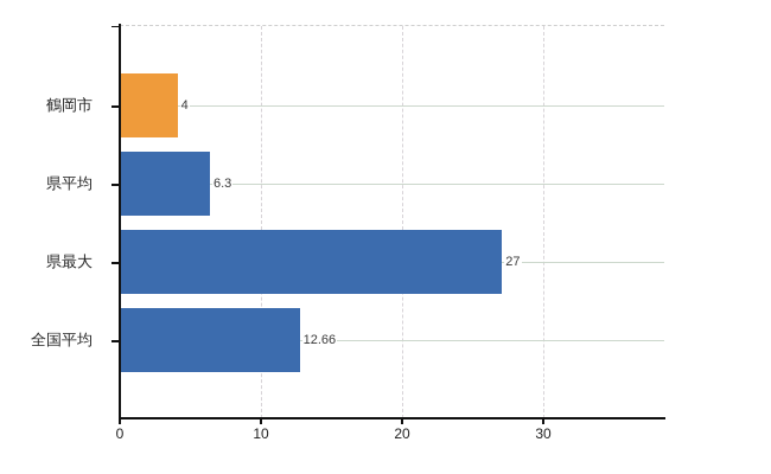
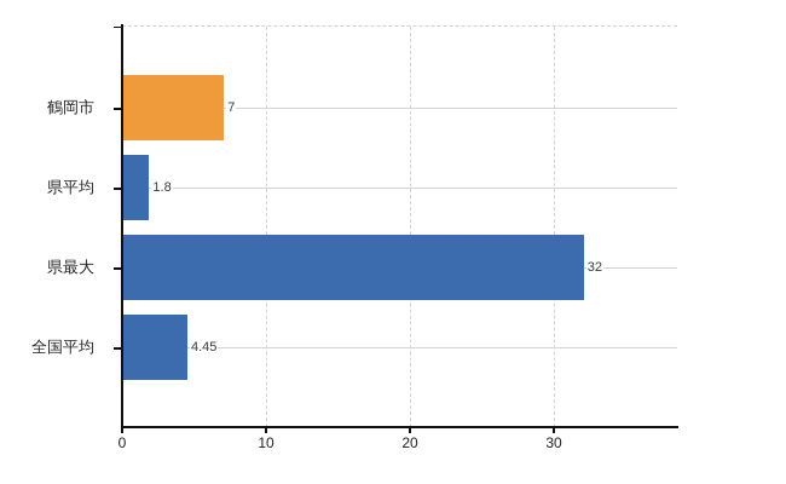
鶴岡市: 4 -> 7
県平均: 6.3 -> 1.8
県最大: 27 -> 32
全国平均: 12.66 -> 4.45
